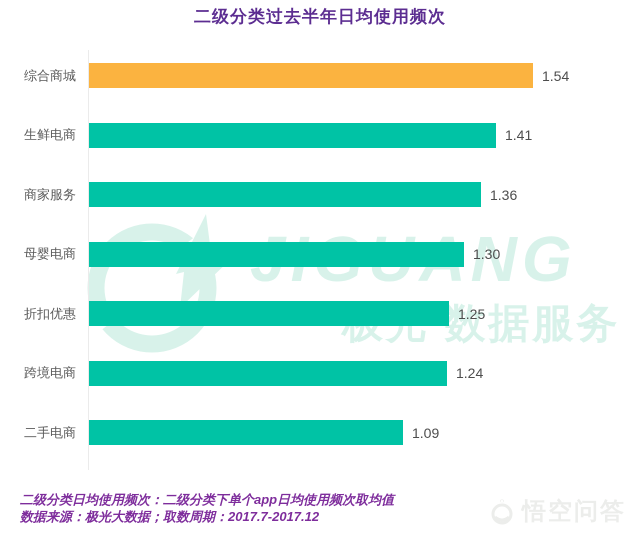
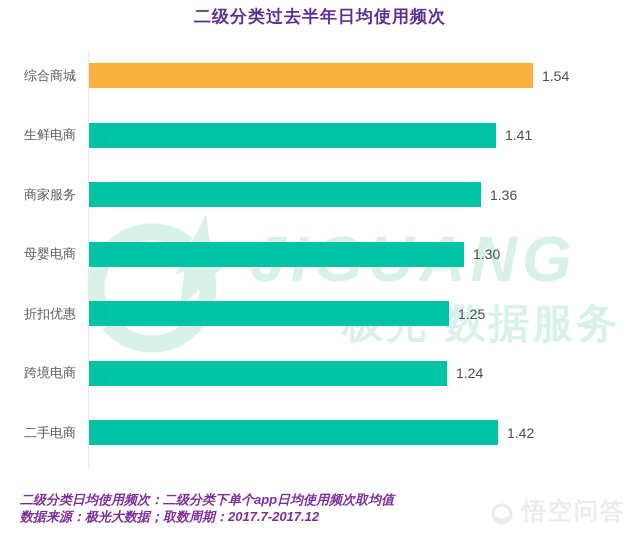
二手电商: 1.09 -> 1.42
